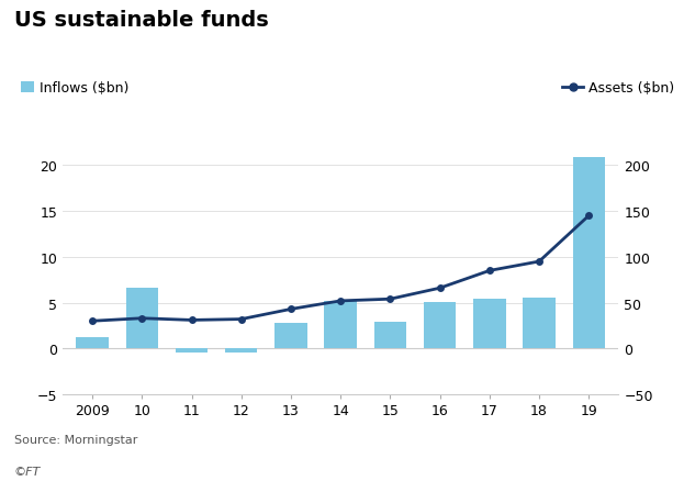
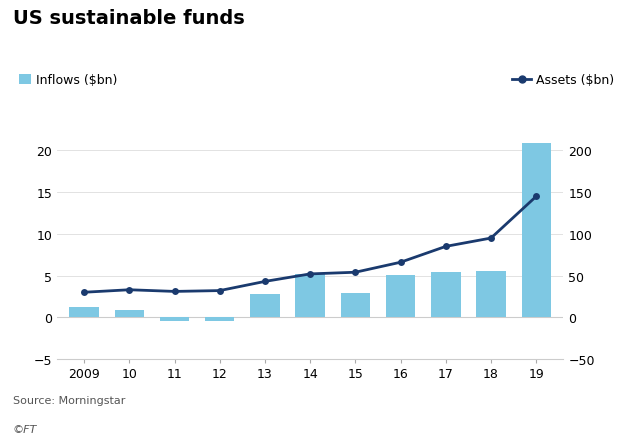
Inflows ($bn)/10: 6.6 -> 0.9
